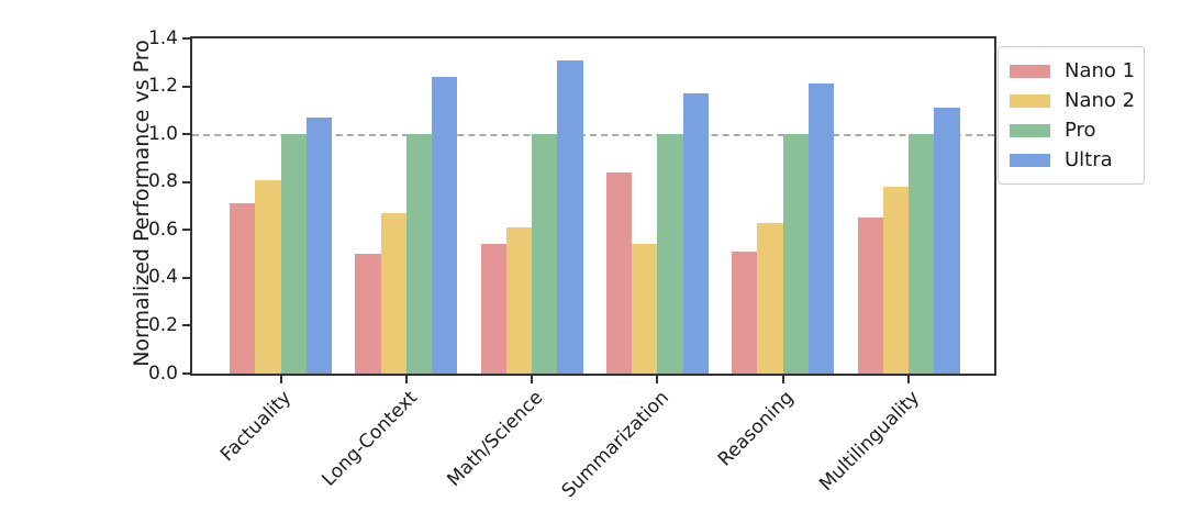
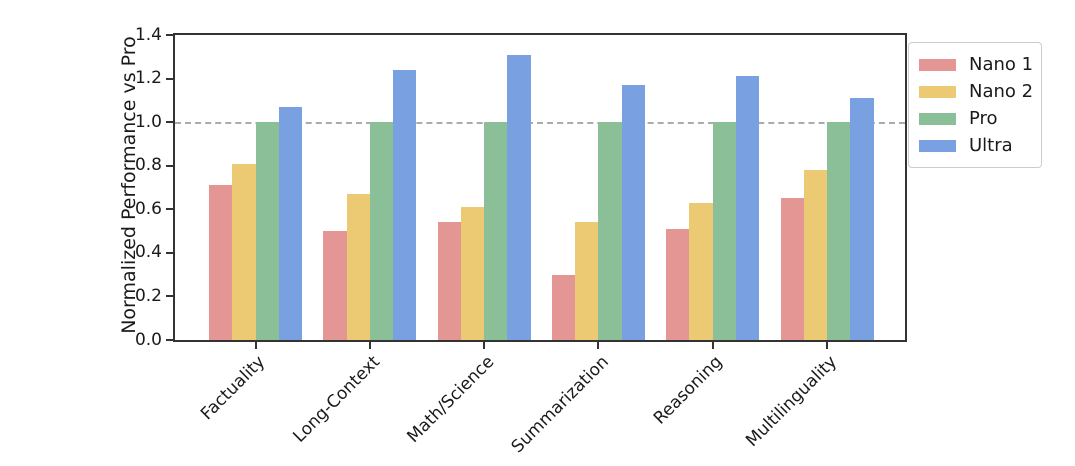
Nano 1/Summarization: 0.84 -> 0.30
